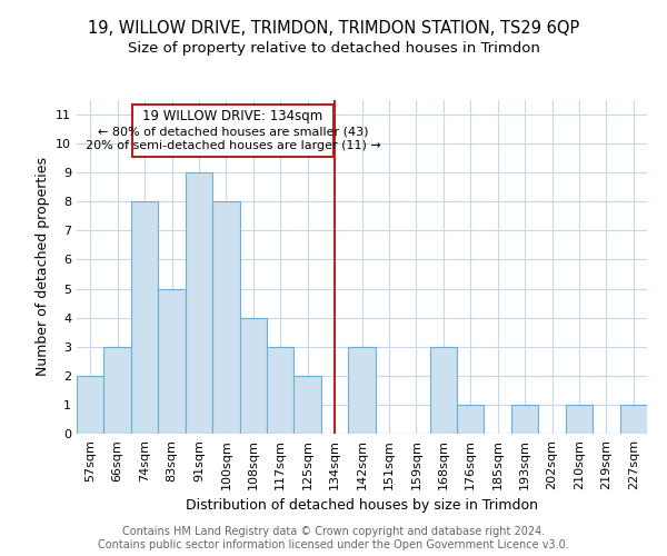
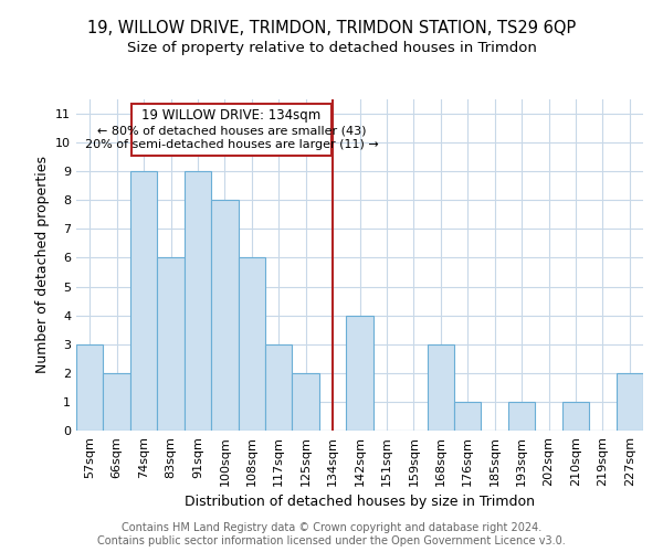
57sqm: 2 -> 3
66sqm: 3 -> 2
74sqm: 8 -> 9
83sqm: 5 -> 6
108sqm: 4 -> 6
142sqm: 3 -> 4
227sqm: 1 -> 2
